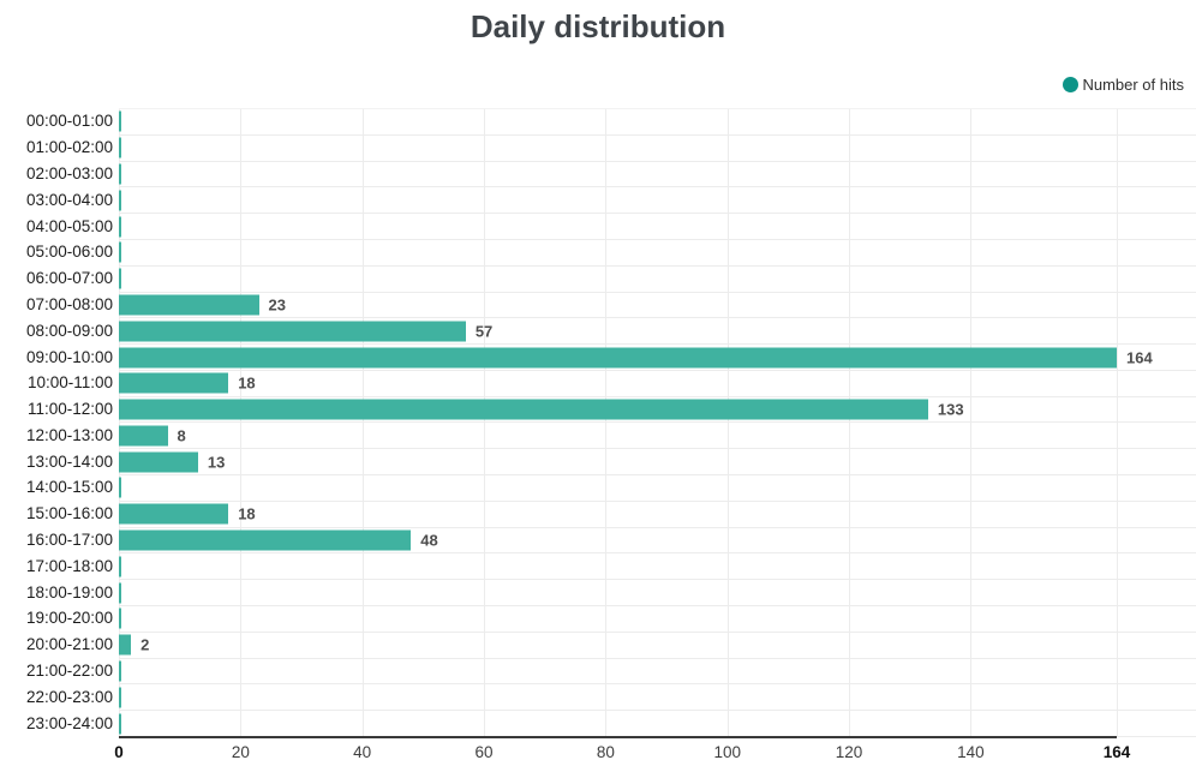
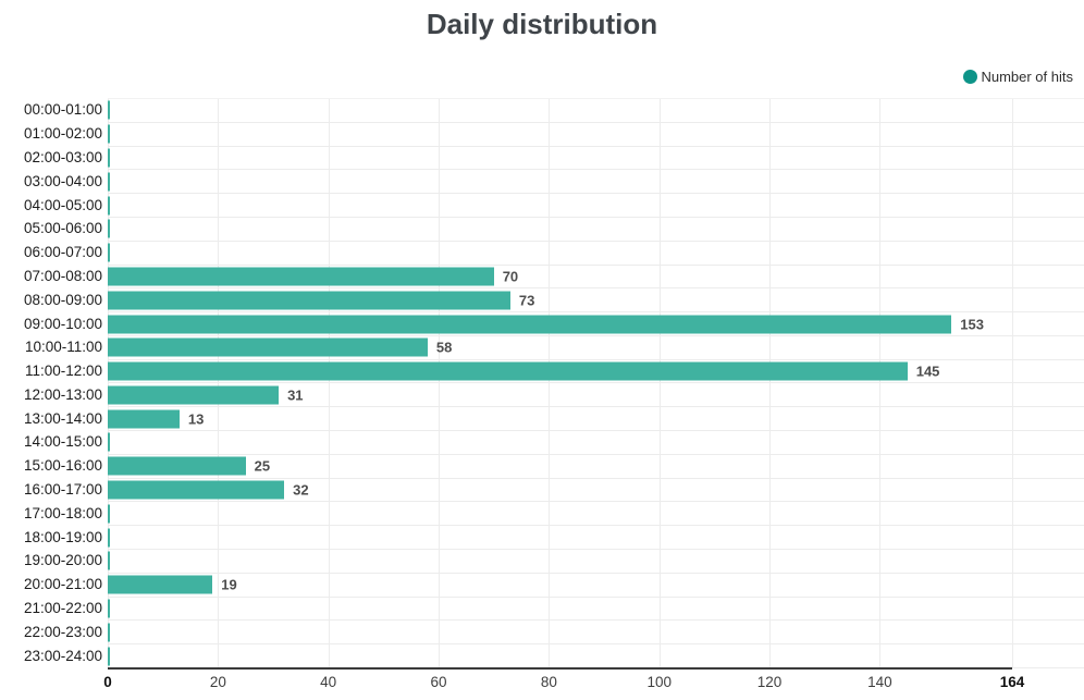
07:00-08:00: 23 -> 70
08:00-09:00: 57 -> 73
09:00-10:00: 164 -> 153
10:00-11:00: 18 -> 58
11:00-12:00: 133 -> 145
12:00-13:00: 8 -> 31
15:00-16:00: 18 -> 25
16:00-17:00: 48 -> 32
20:00-21:00: 2 -> 19
